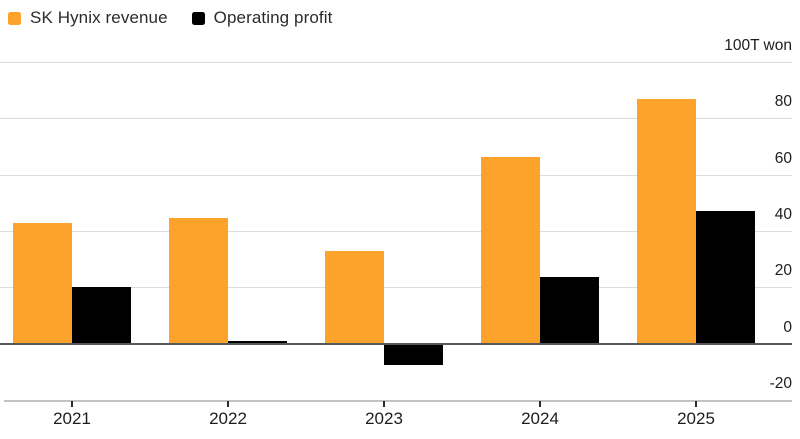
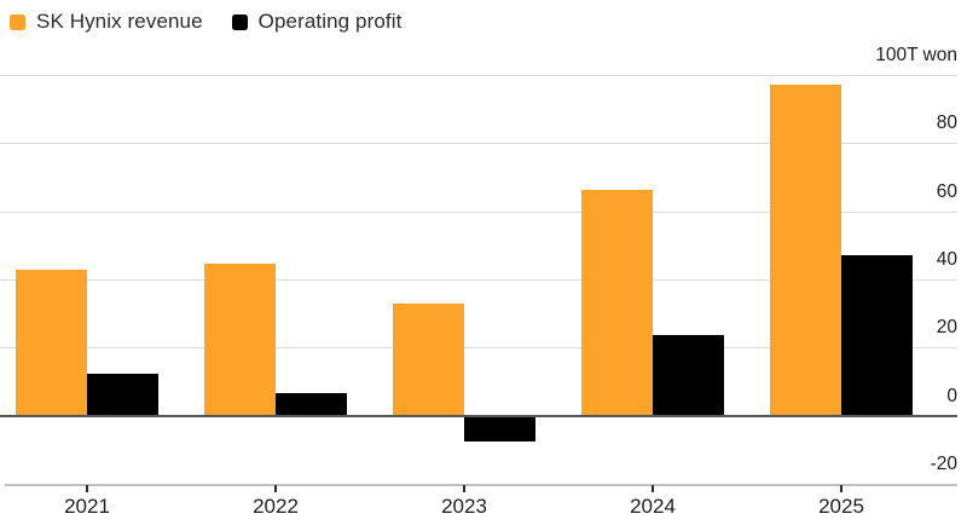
Operating profit/2021: 20 -> 12
Operating profit/2022: 1 -> 7
SK Hynix revenue/2025: 87 -> 97
